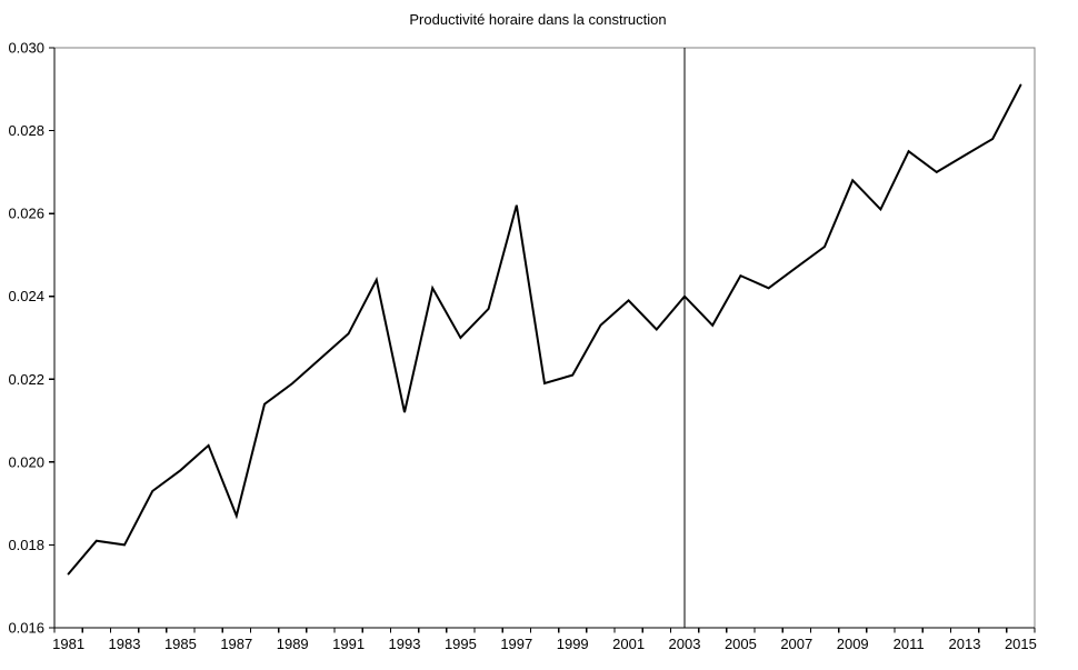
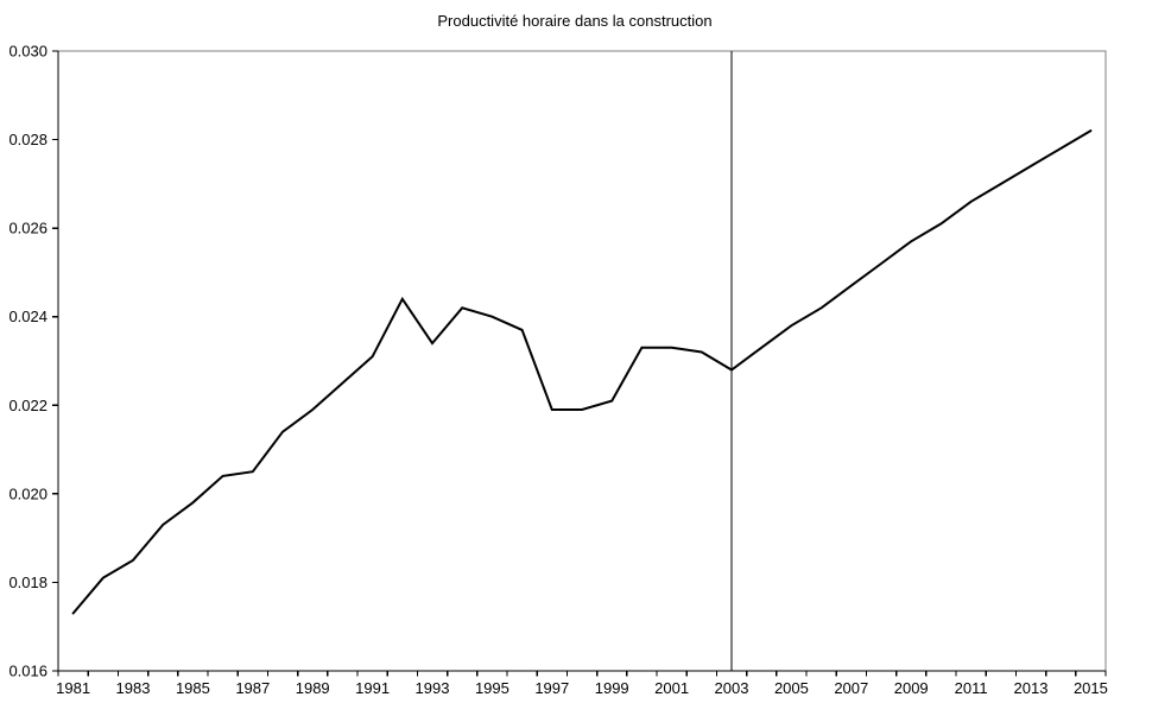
1983: 0.0180 -> 0.0185
1987: 0.0187 -> 0.0205
1993: 0.0212 -> 0.0234
1995: 0.0230 -> 0.0240
1997: 0.0262 -> 0.0219
2001: 0.0239 -> 0.0233
2003: 0.0240 -> 0.0228
2005: 0.0245 -> 0.0238
2009: 0.0268 -> 0.0257
2011: 0.0275 -> 0.0266
2015: 0.0291 -> 0.0282
